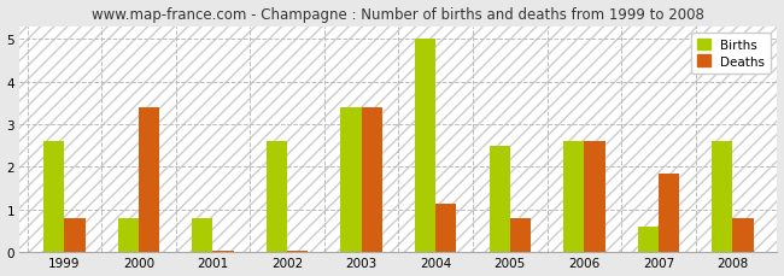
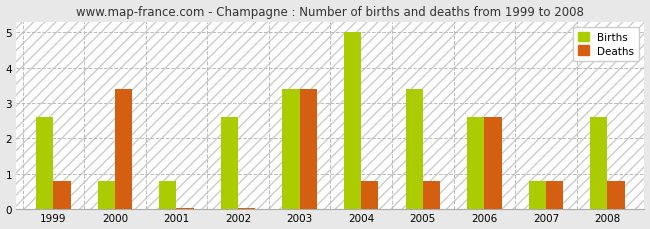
Deaths/2004: 1.15 -> 0.80
Births/2005: 2.5 -> 3.4
Births/2007: 0.6 -> 0.8
Deaths/2007: 1.85 -> 0.80
